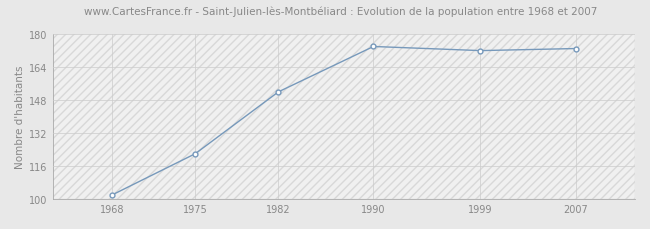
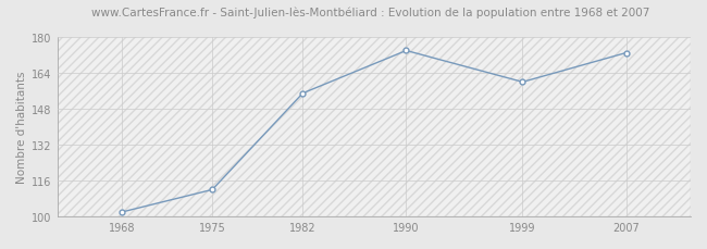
1975: 122 -> 112
1982: 152 -> 155
1999: 172 -> 160
